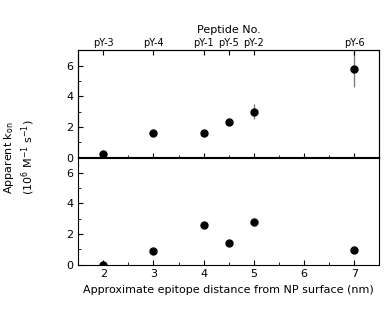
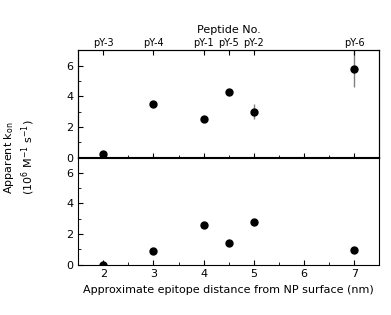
pY-4: 1.6 -> 3.5
pY-1: 1.6 -> 2.5
pY-5: 2.4 -> 4.3
